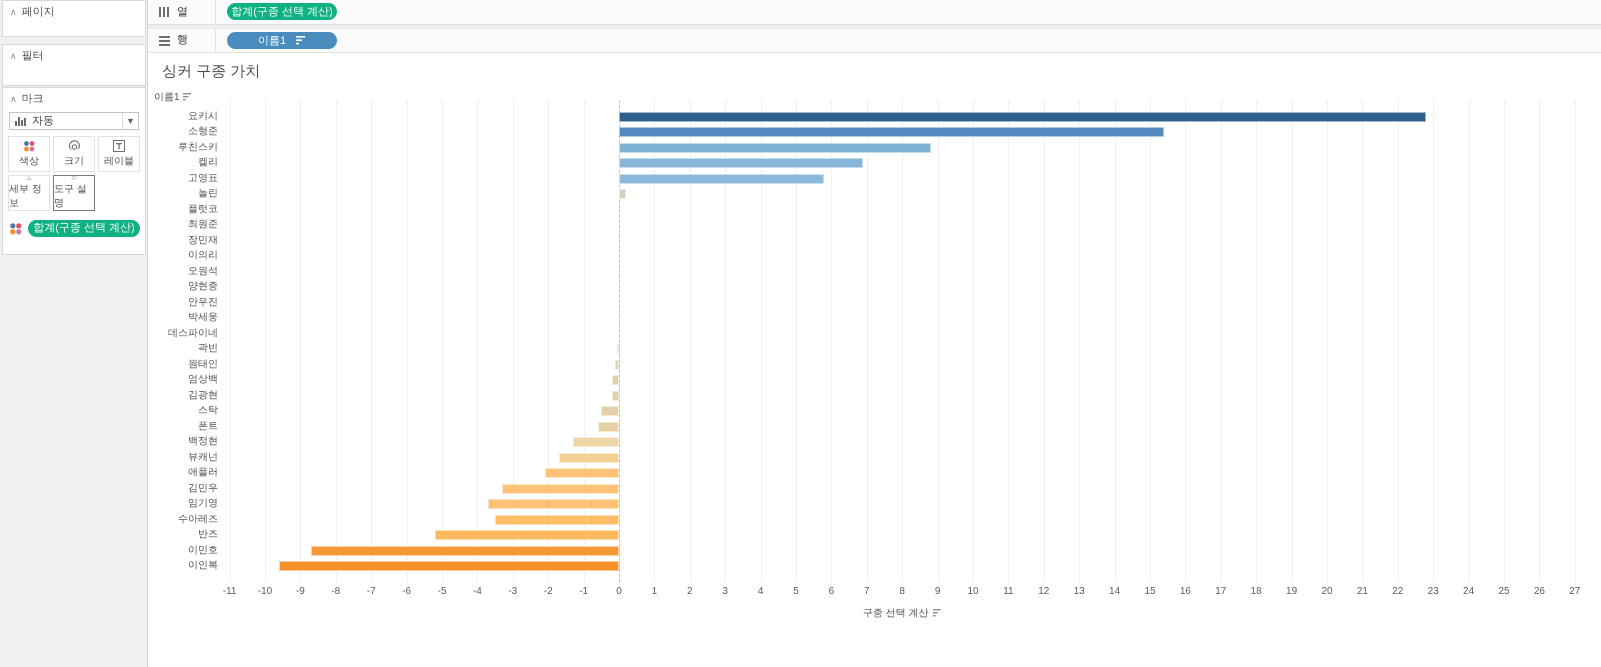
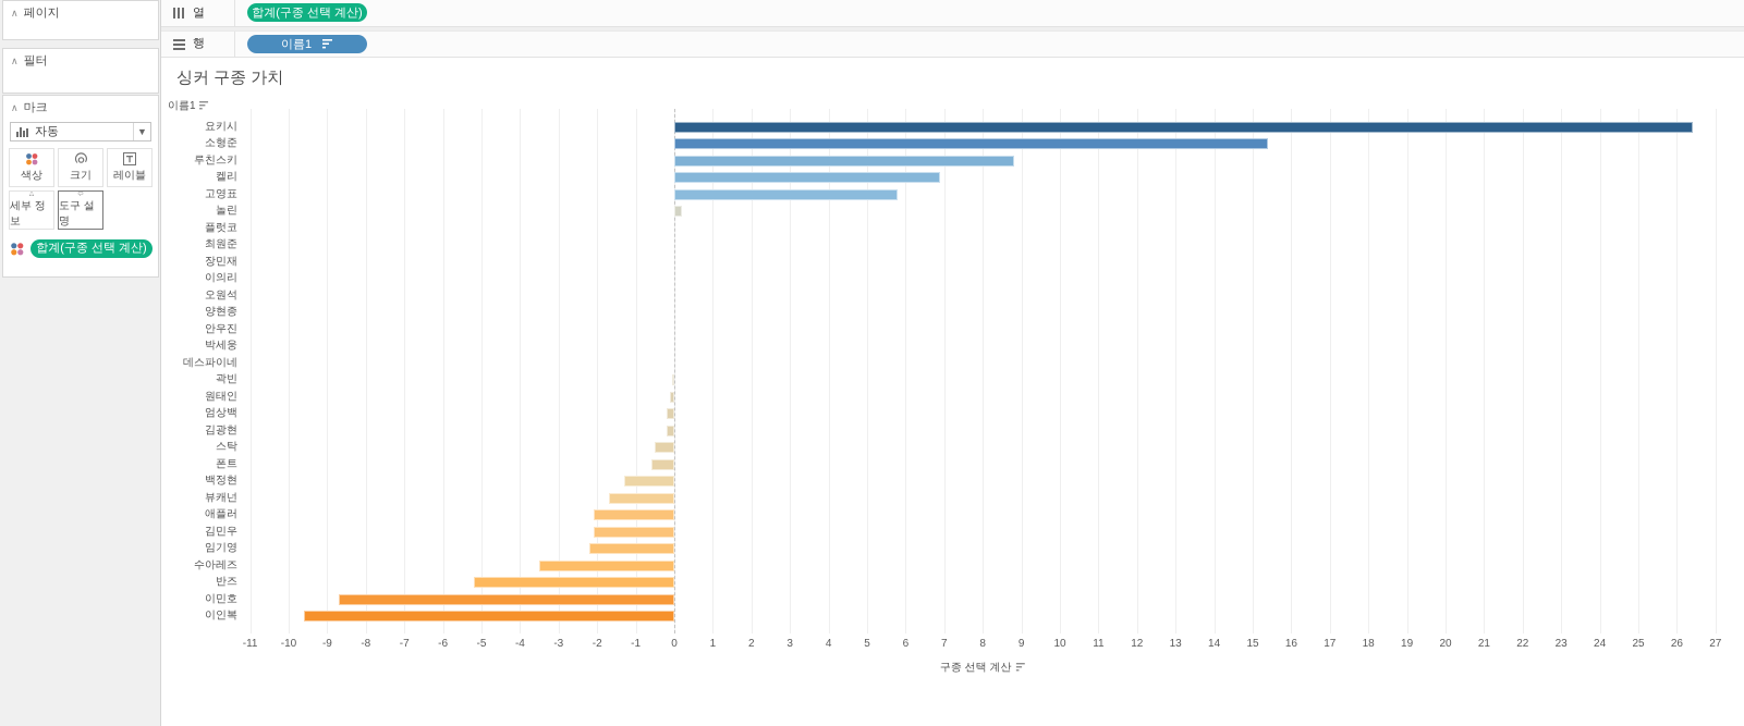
요키시: 22.8 -> 26.4
김민우: -3.3 -> -2.1
임기영: -3.7 -> -2.2
